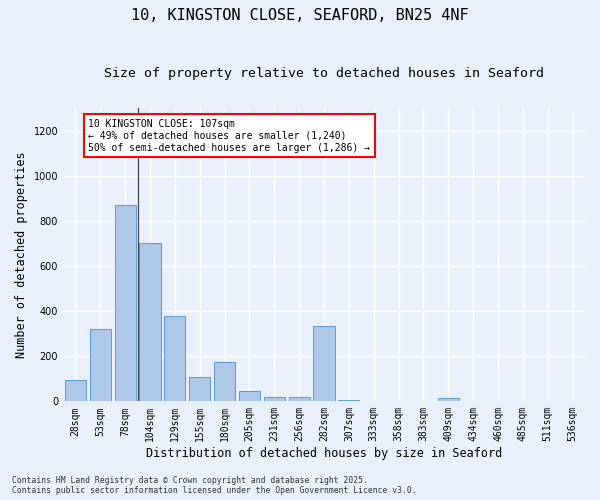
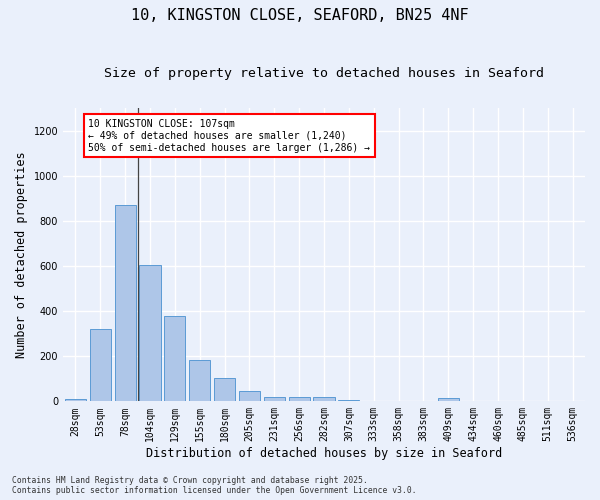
28sqm: 95 -> 12
104sqm: 700 -> 605
155sqm: 110 -> 183
180sqm: 175 -> 105
282sqm: 335 -> 17
